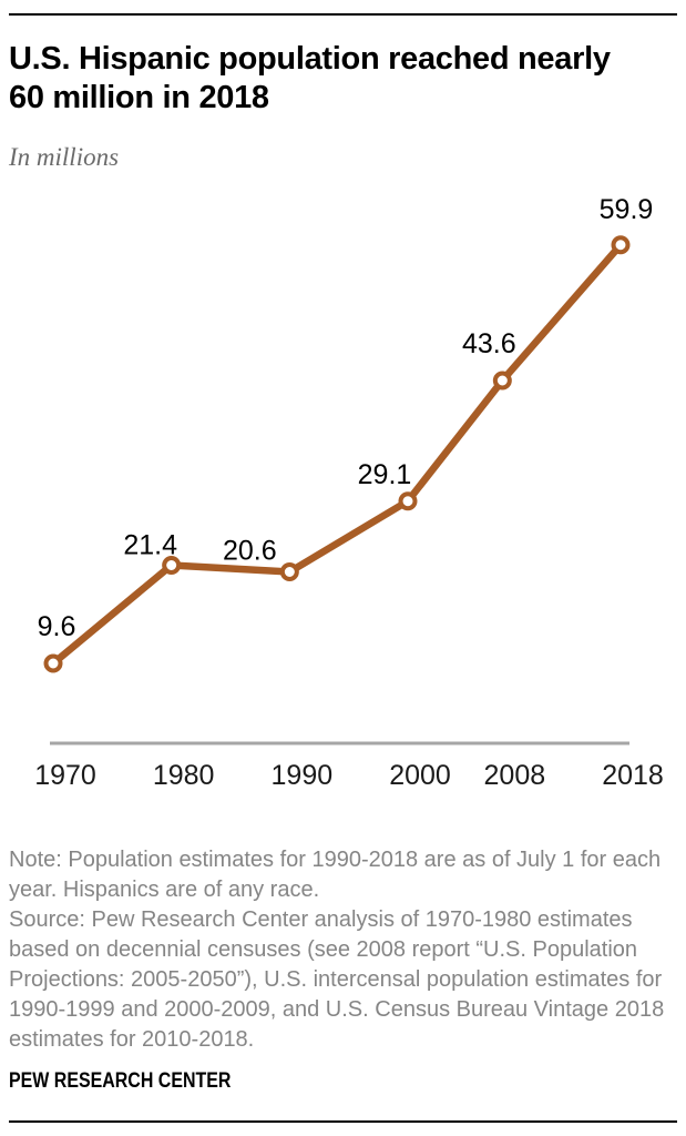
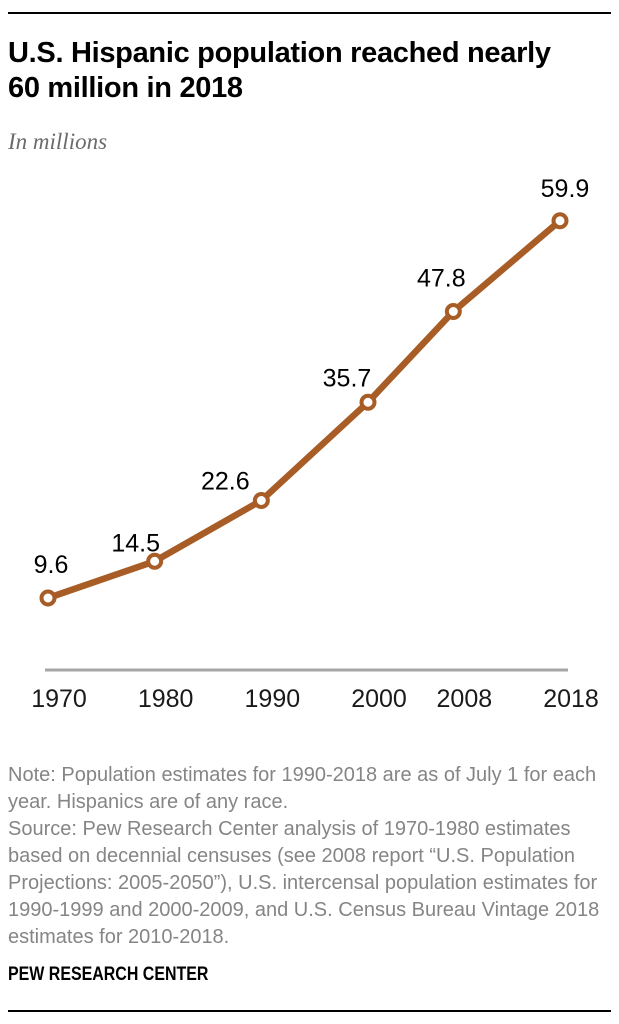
1980: 21.4 -> 14.5
1990: 20.6 -> 22.6
2000: 29.1 -> 35.7
2008: 43.6 -> 47.8
